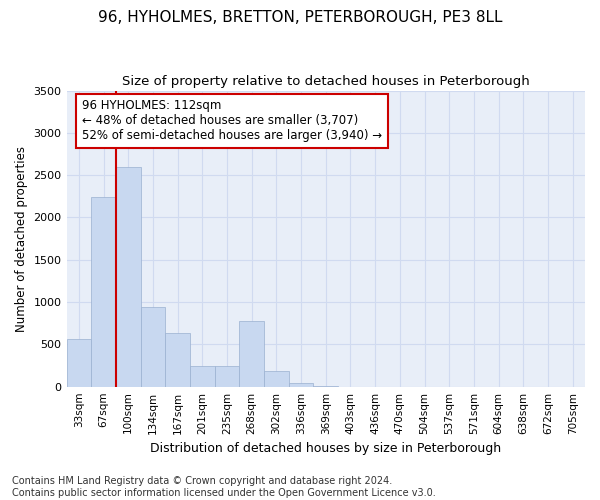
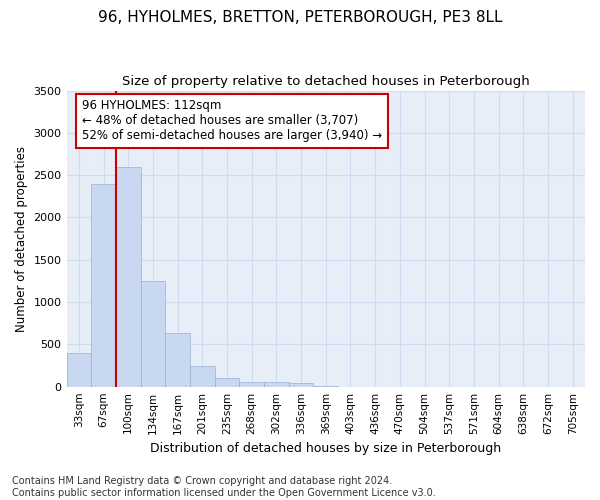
33sqm: 560 -> 400
67sqm: 2240 -> 2400
134sqm: 940 -> 1250
235sqm: 240 -> 100
268sqm: 780 -> 60
302sqm: 180 -> 60
